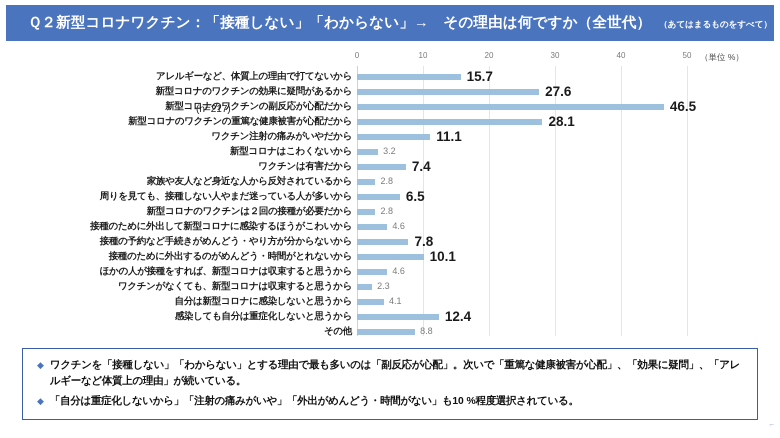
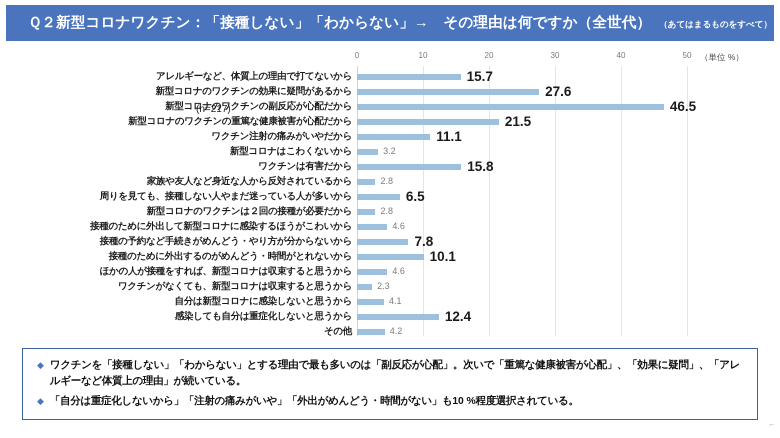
新型コロナのワクチンの重篤な健康被害が心配だから: 28.1 -> 21.5
ワクチンは有害だから: 7.4 -> 15.8
その他: 8.8 -> 4.2
